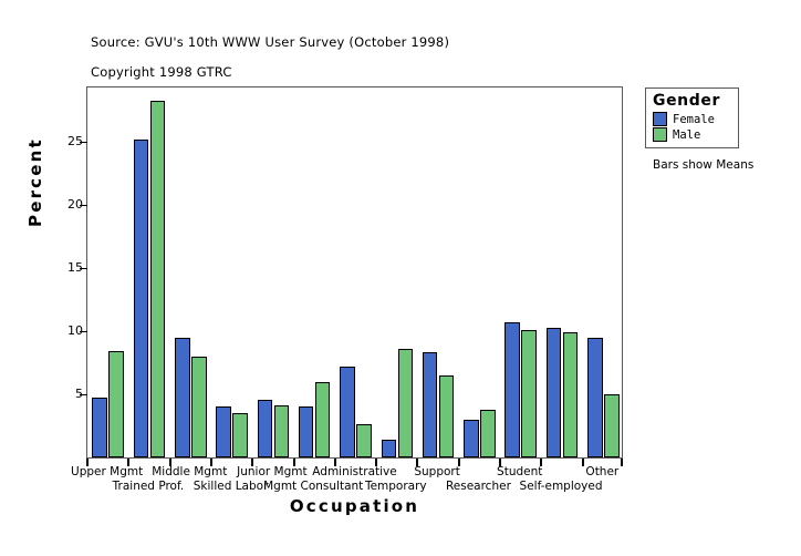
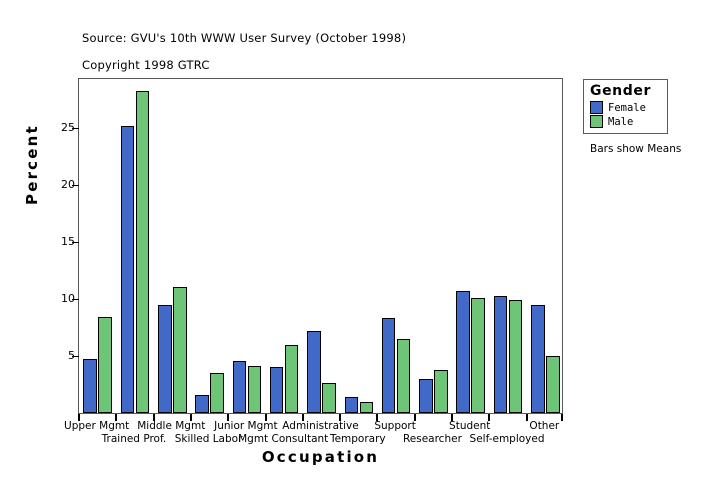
Male/Middle Mgmt: 8.0 -> 11.1
Female/Skilled Labor: 4.0 -> 1.6
Male/Temporary: 8.6 -> 1.0
